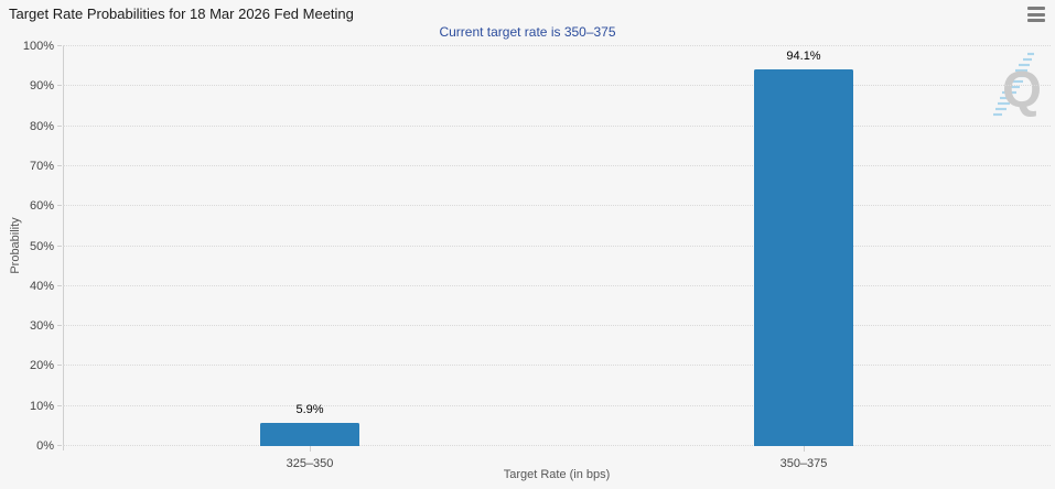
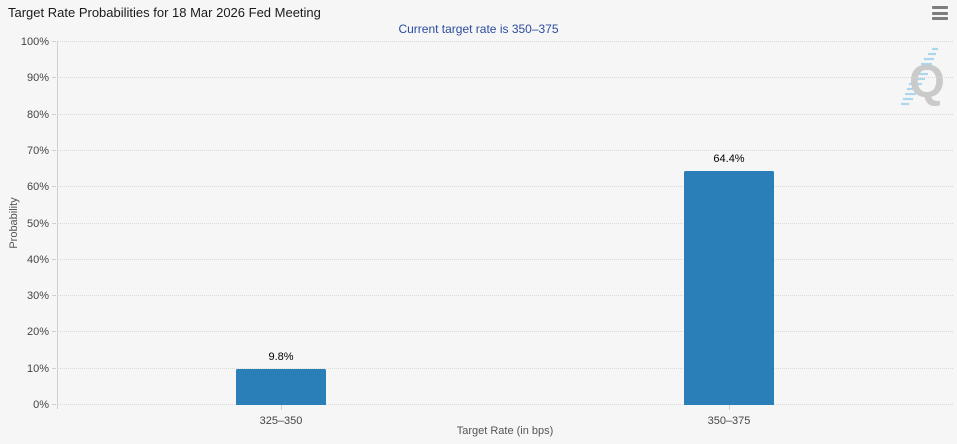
325–350: 5.9% -> 9.8%
350–375: 94.1% -> 64.4%
